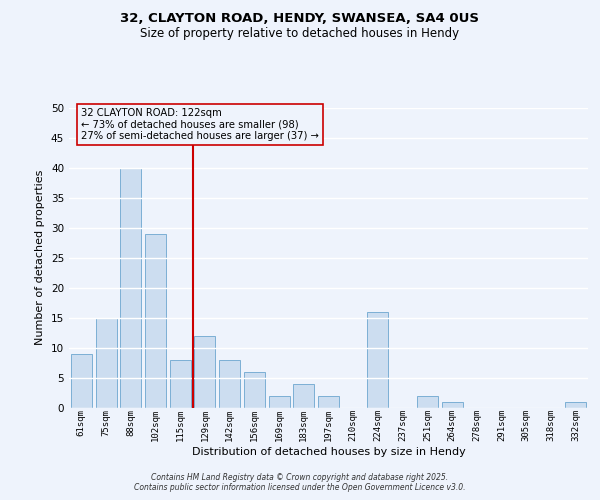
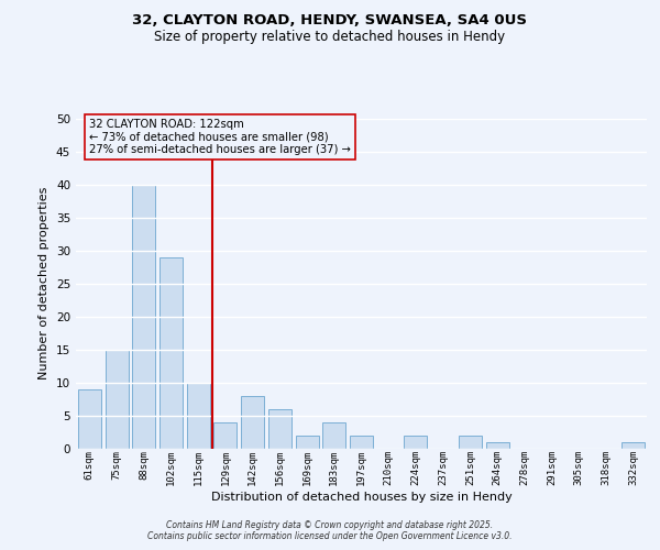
115sqm: 8 -> 10
129sqm: 12 -> 4
224sqm: 16 -> 2
